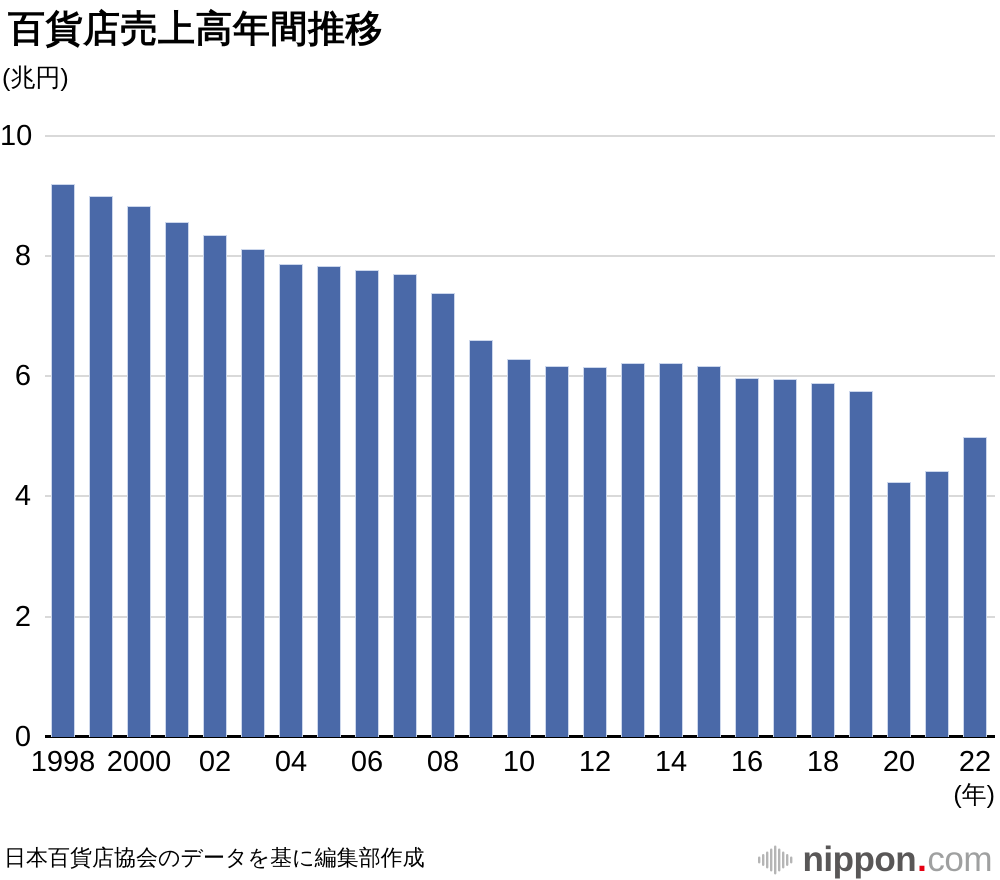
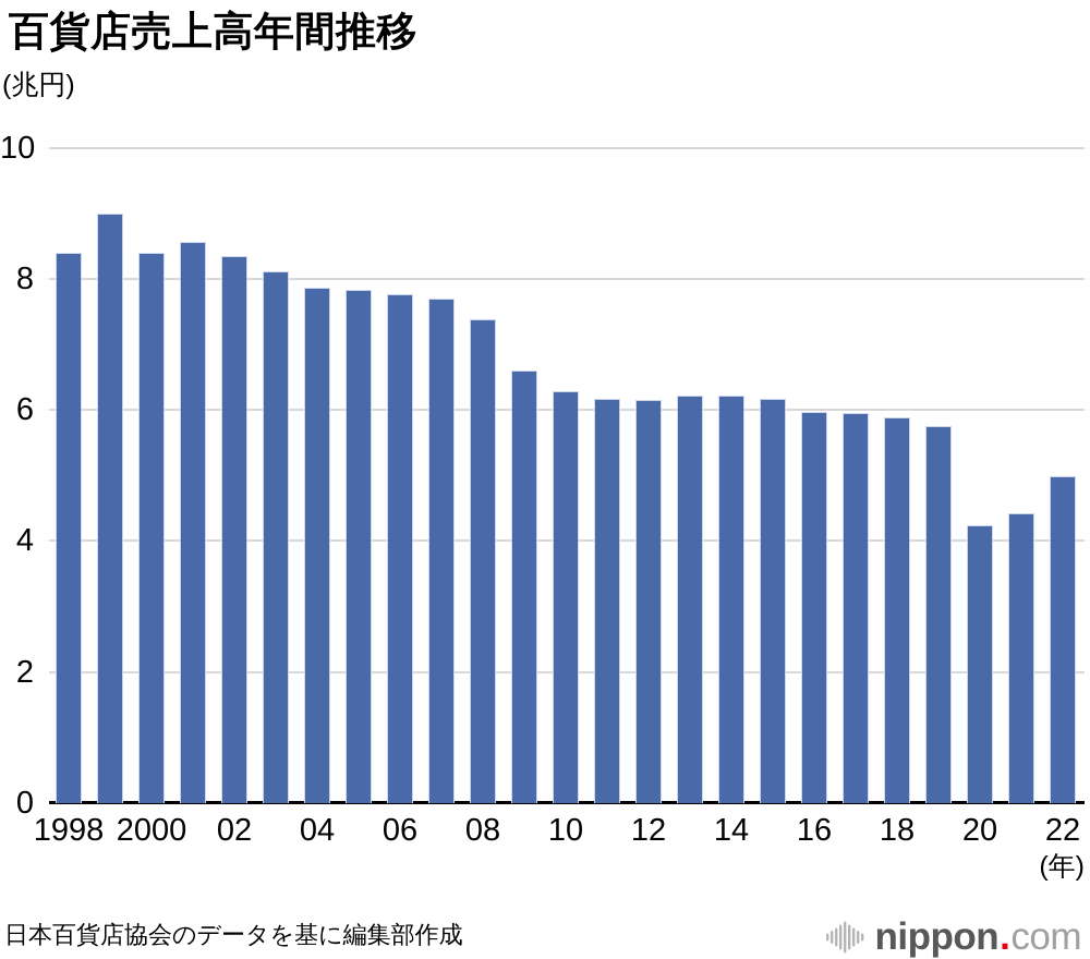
1998: 9.2 -> 8.4
2000: 8.8 -> 8.4
